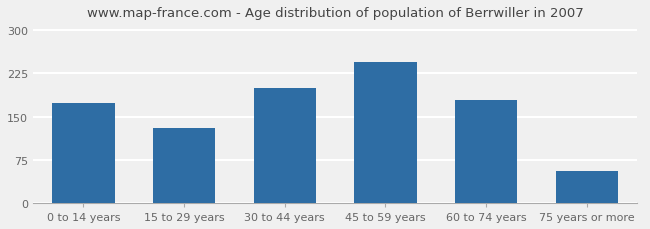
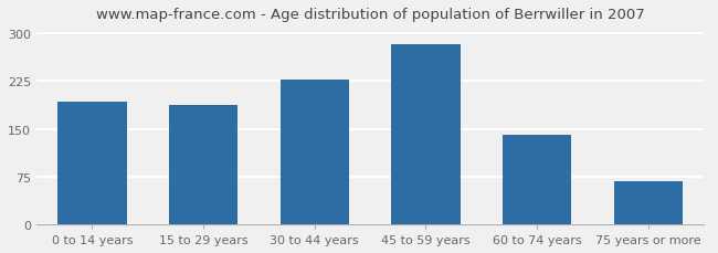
0 to 14 years: 174 -> 193
15 to 29 years: 130 -> 188
30 to 44 years: 200 -> 228
45 to 59 years: 244 -> 283
60 to 74 years: 178 -> 140
75 years or more: 56 -> 68
